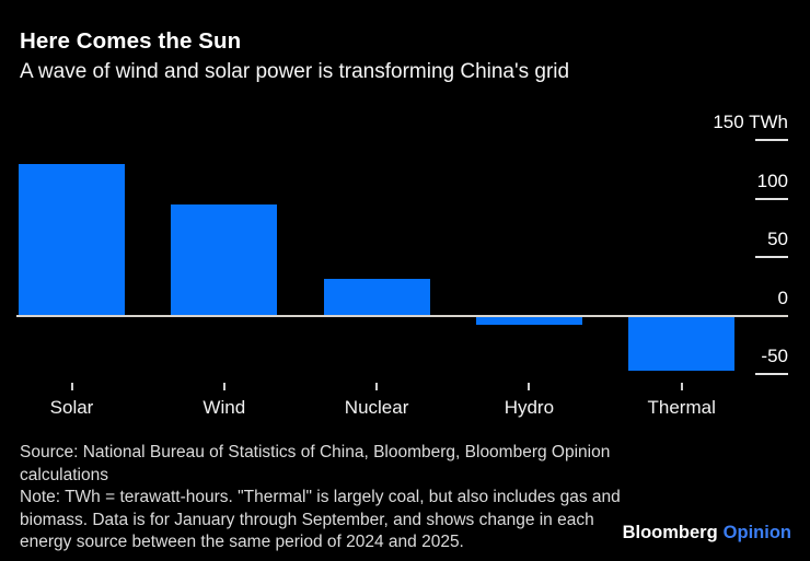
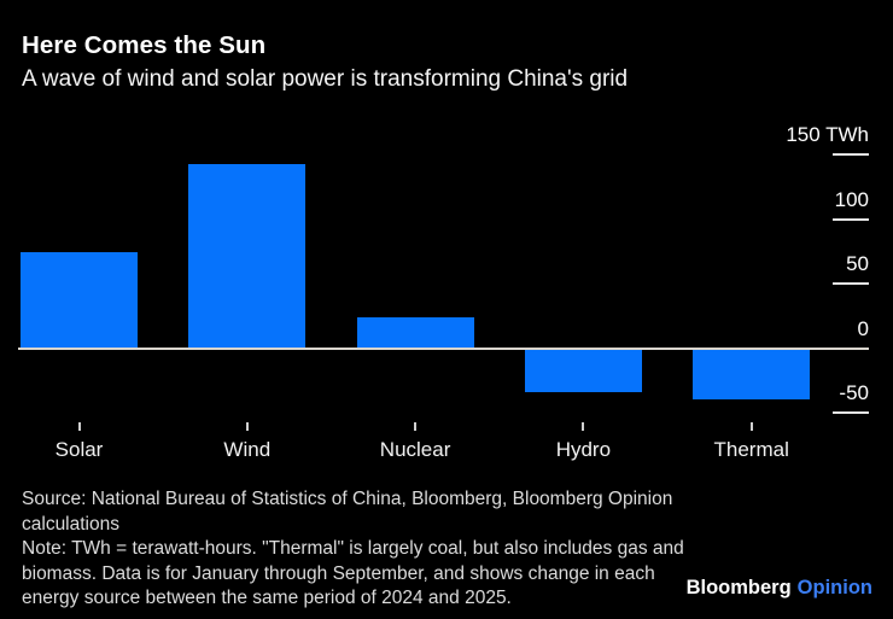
Solar: 130 -> 74
Wind: 95 -> 143
Nuclear: 31 -> 24
Hydro: -8 -> -34
Thermal: -47 -> -40
